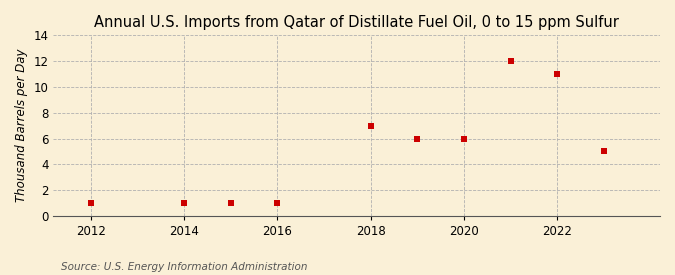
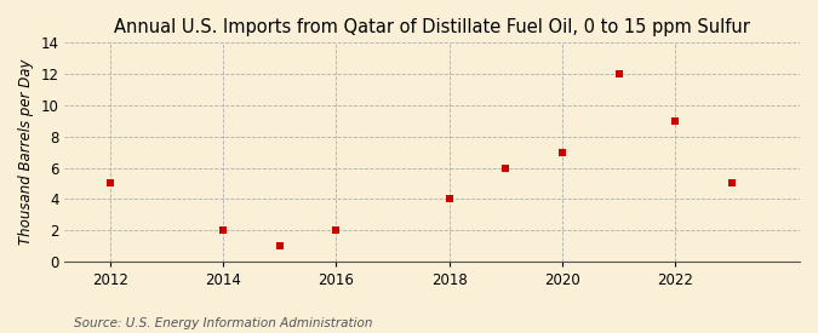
2012: 1 -> 5
2014: 1 -> 2
2016: 1 -> 2
2018: 7 -> 4
2020: 6 -> 7
2022: 11 -> 9
